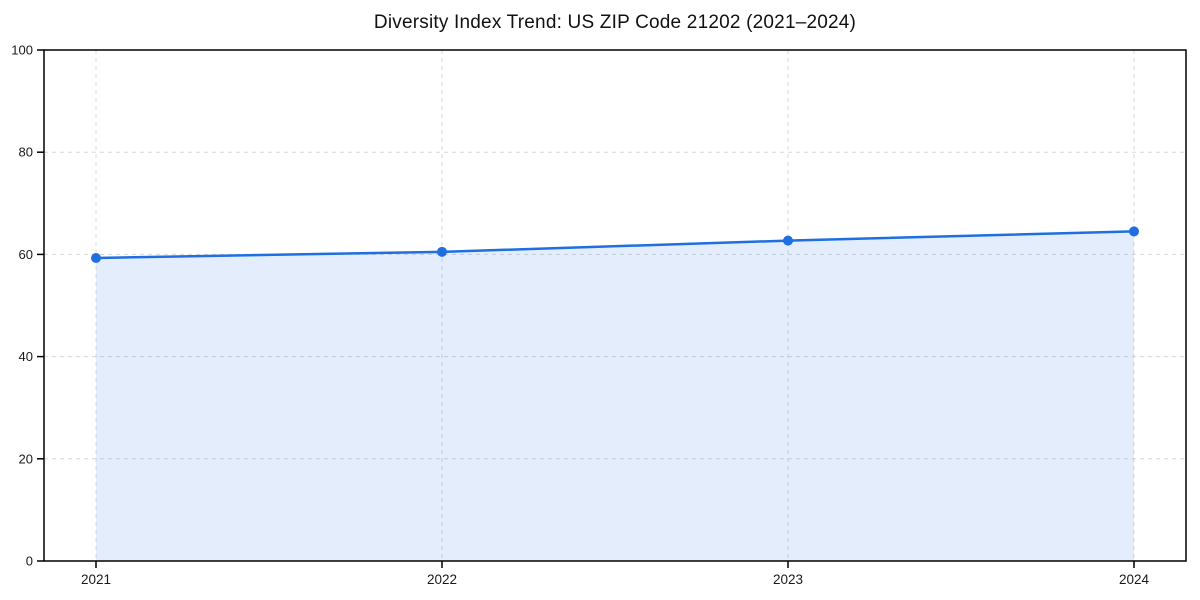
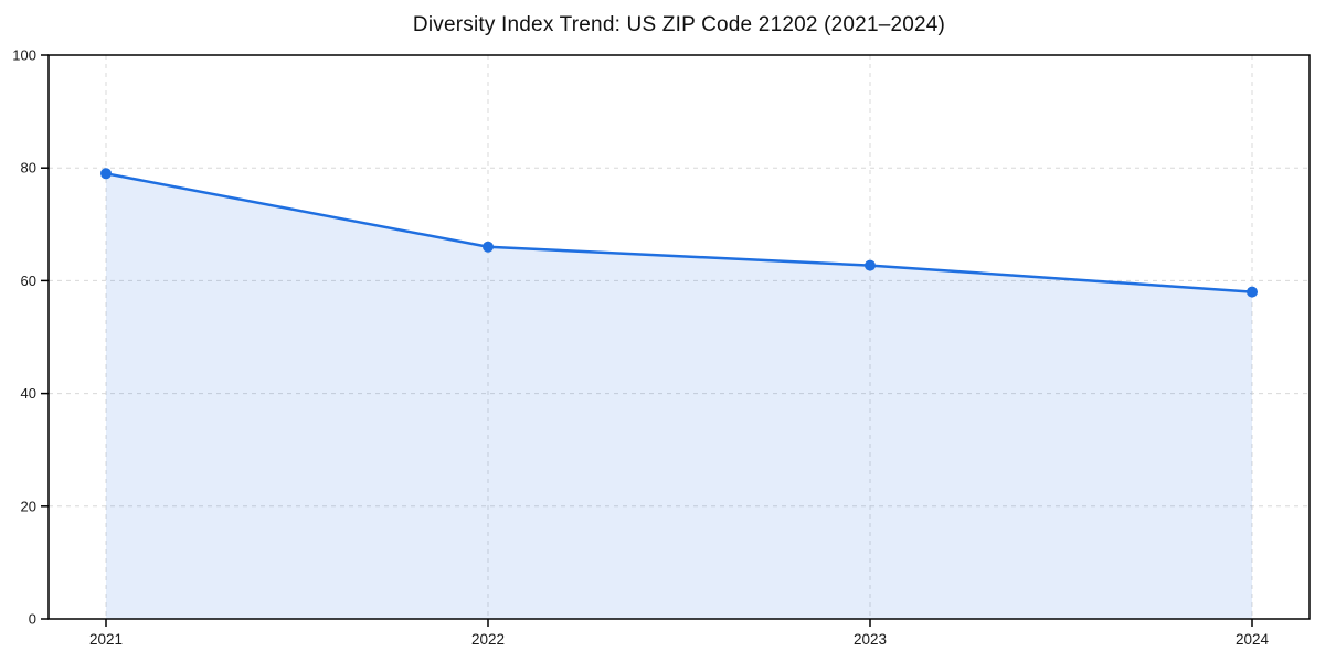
2021: 59 -> 79
2022: 60 -> 66
2024: 64 -> 58
